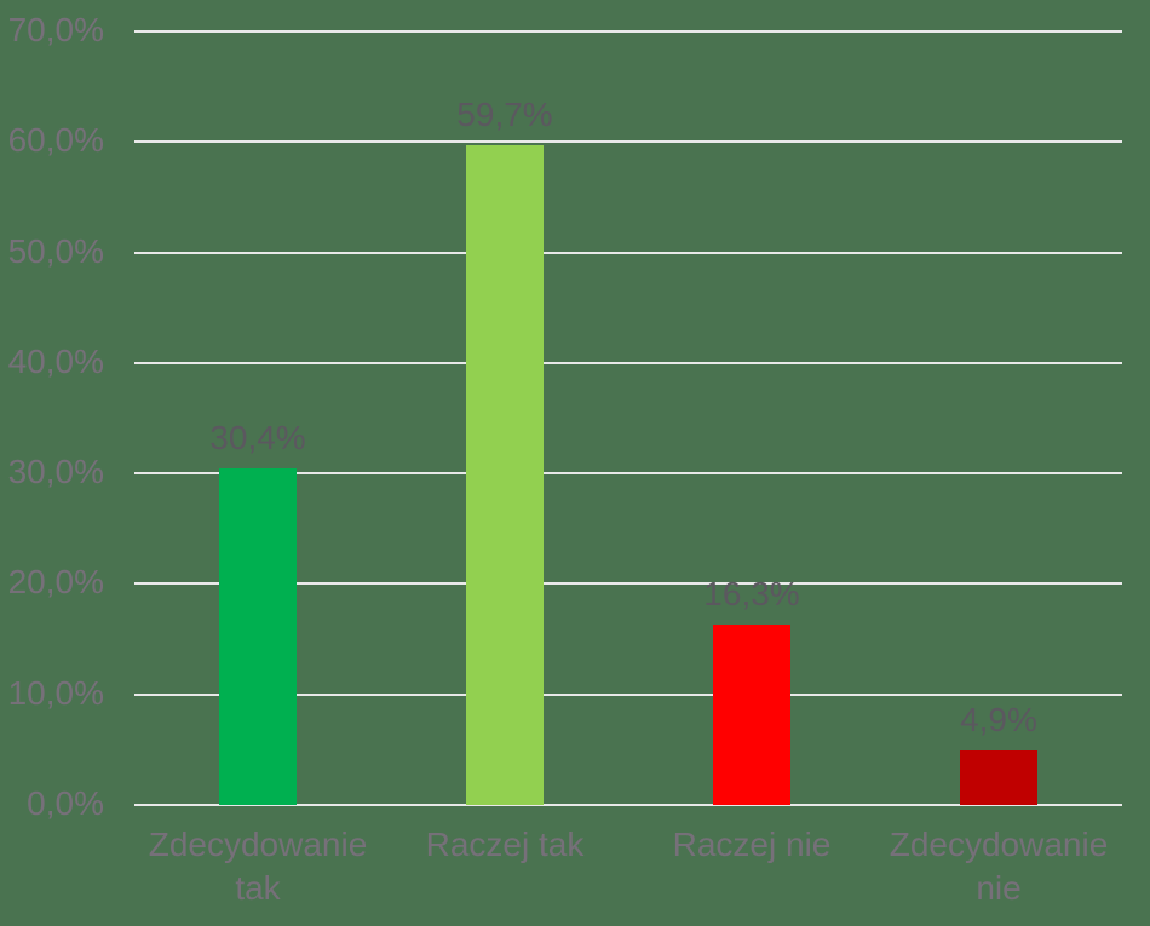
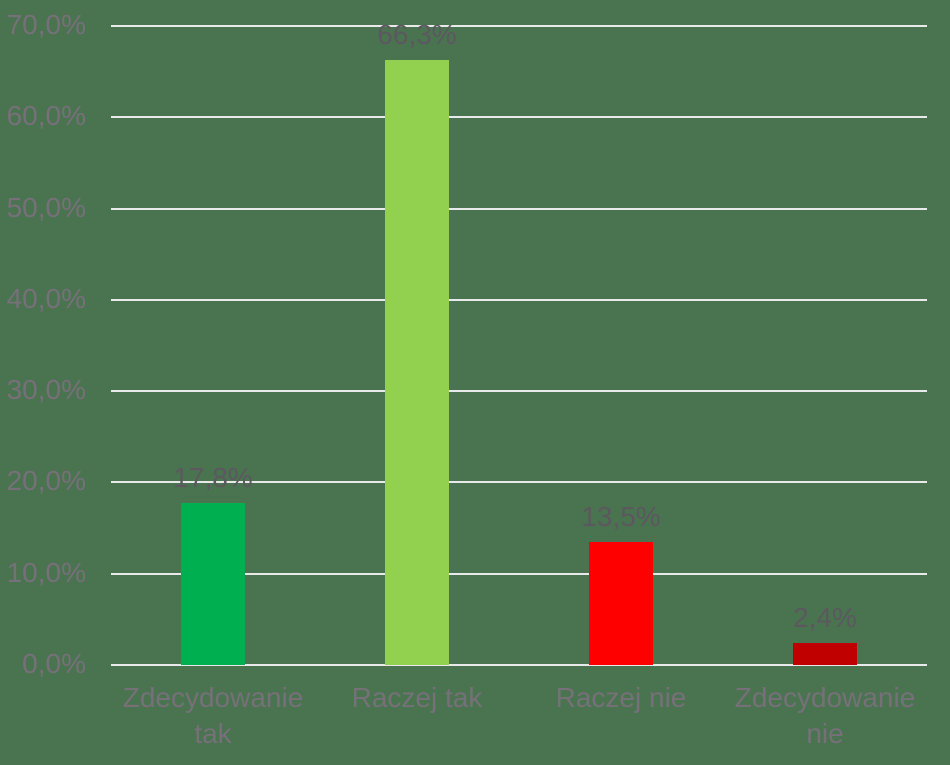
Zdecydowanie tak: 30,4% -> 17,8%
Raczej tak: 59,7% -> 66,3%
Raczej nie: 16,3% -> 13,5%
Zdecydowanie nie: 4,9% -> 2,4%
